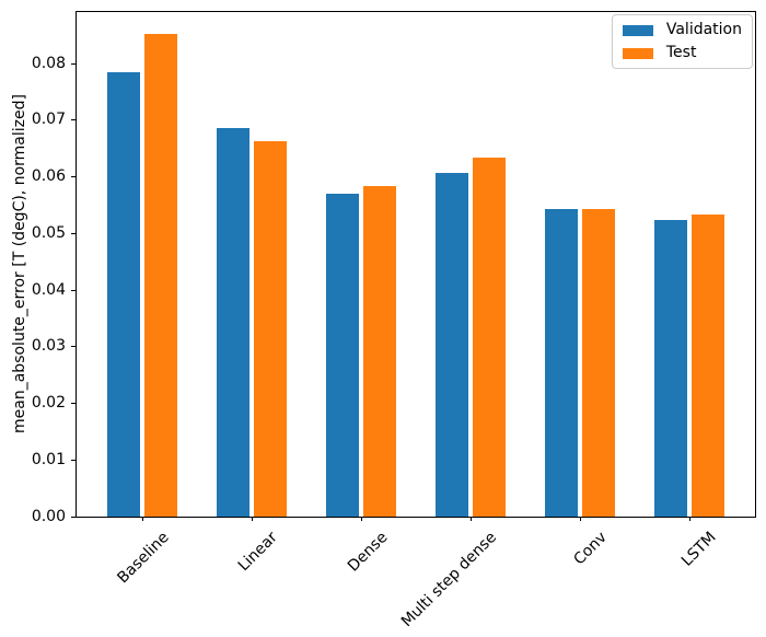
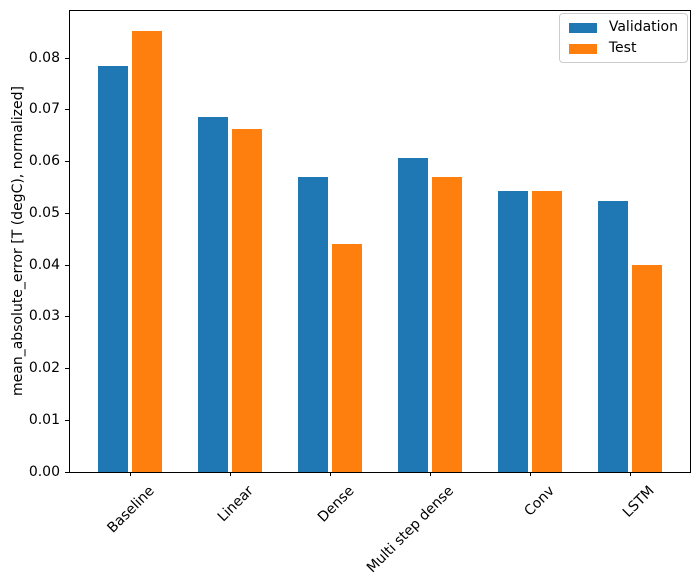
Test/Dense: 0.058 -> 0.044
Test/Multi step dense: 0.063 -> 0.057
Test/LSTM: 0.053 -> 0.040
